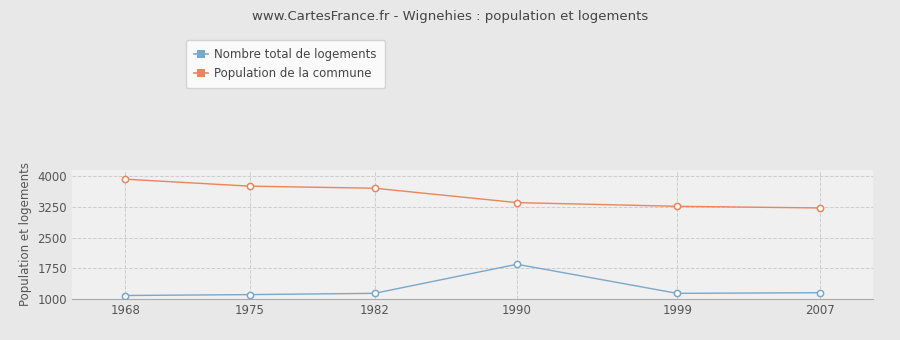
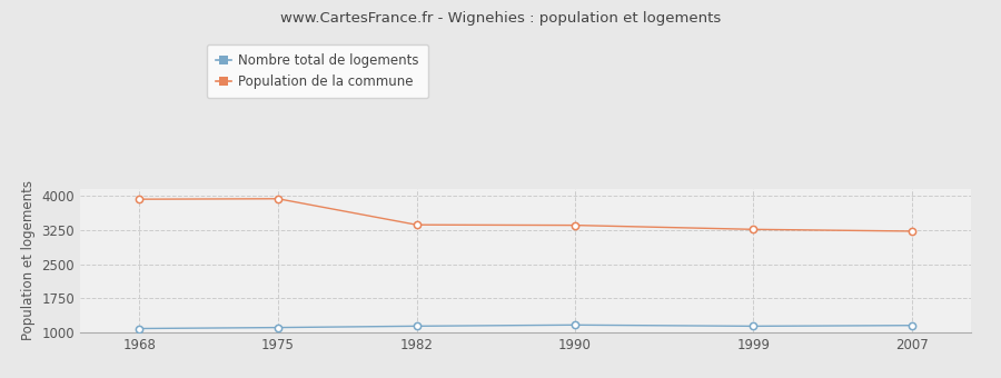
Population de la commune/1975: 3750 -> 3930
Population de la commune/1982: 3700 -> 3360
Nombre total de logements/1990: 1850 -> 1170
